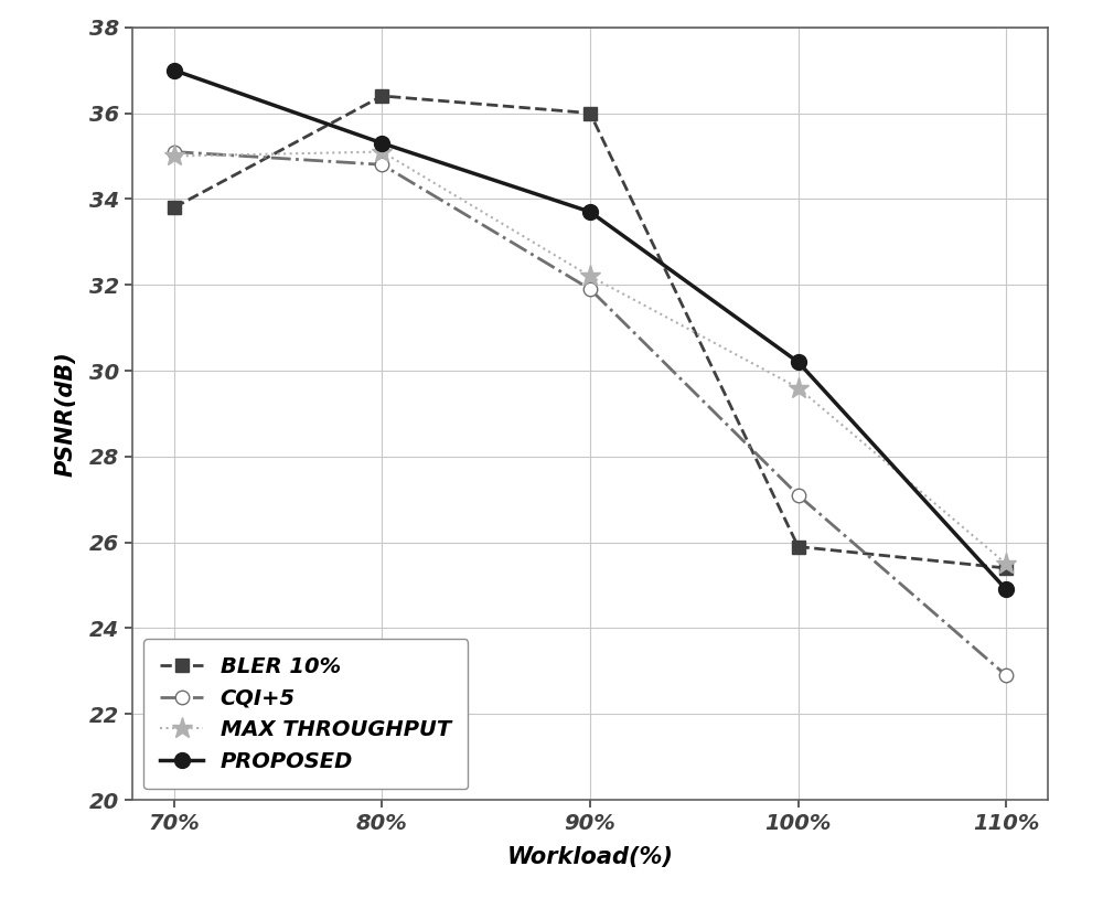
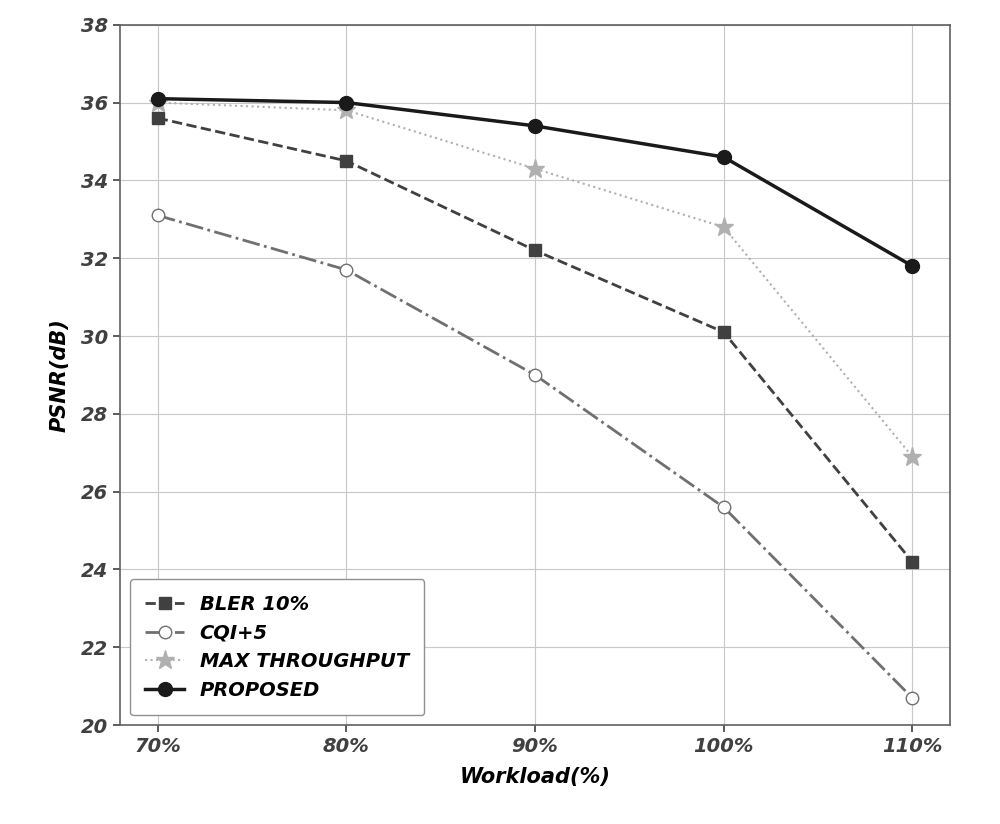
BLER 10%/70%: 33.8 -> 35.6
CQI+5/70%: 35.1 -> 33.1
MAX THROUGHPUT/70%: 35.0 -> 36.0
PROPOSED/70%: 37.0 -> 36.1
BLER 10%/80%: 36.4 -> 34.5
CQI+5/80%: 34.8 -> 31.7
MAX THROUGHPUT/80%: 35.1 -> 35.8
PROPOSED/80%: 35.3 -> 36.0
BLER 10%/90%: 36.0 -> 32.2
CQI+5/90%: 31.9 -> 29.0
MAX THROUGHPUT/90%: 32.2 -> 34.3
PROPOSED/90%: 33.7 -> 35.4
BLER 10%/100%: 25.9 -> 30.1
CQI+5/100%: 27.1 -> 25.6
MAX THROUGHPUT/100%: 29.6 -> 32.8
PROPOSED/100%: 30.2 -> 34.6
BLER 10%/110%: 25.4 -> 24.2
CQI+5/110%: 22.9 -> 20.7
MAX THROUGHPUT/110%: 25.5 -> 26.9
PROPOSED/110%: 24.9 -> 31.8
